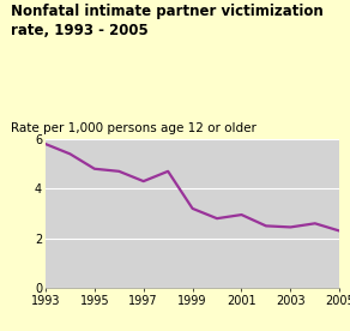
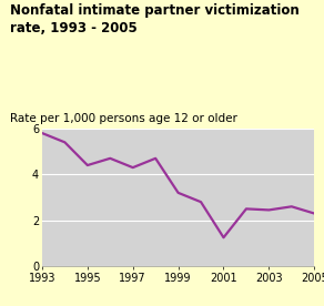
1995: 4.80 -> 4.40
2001: 2.95 -> 1.25
